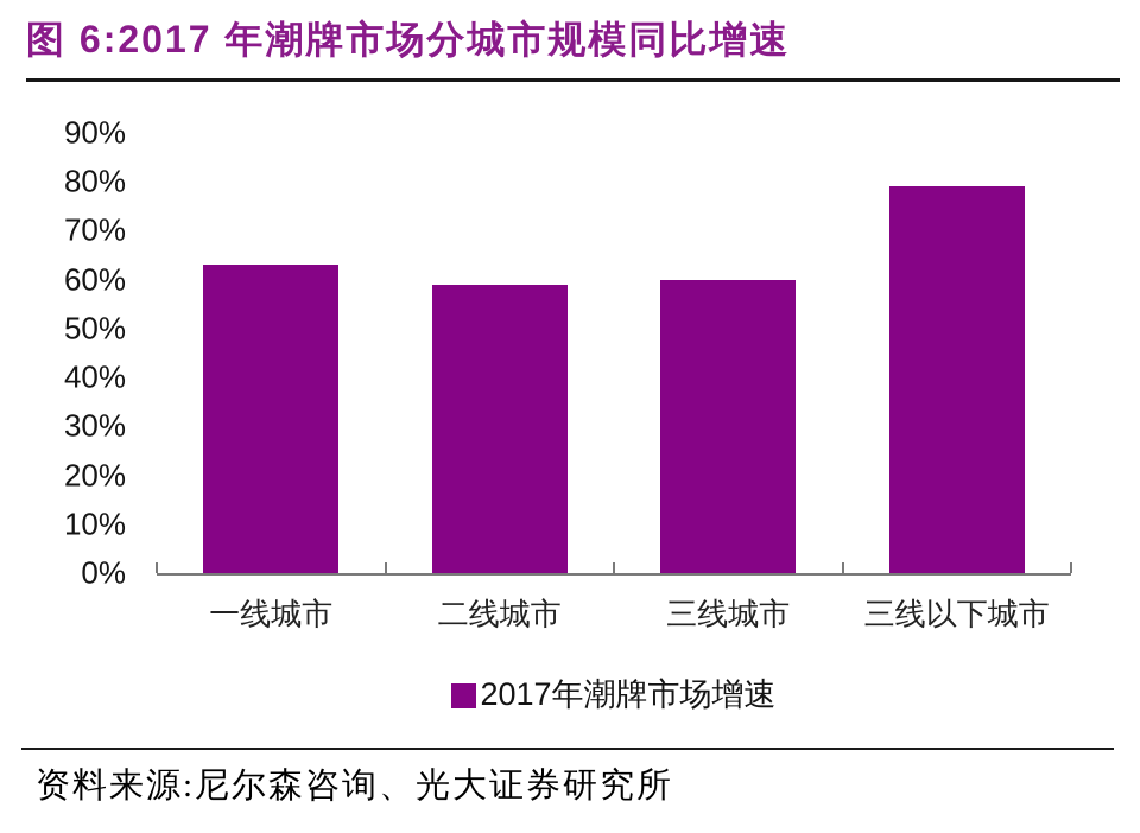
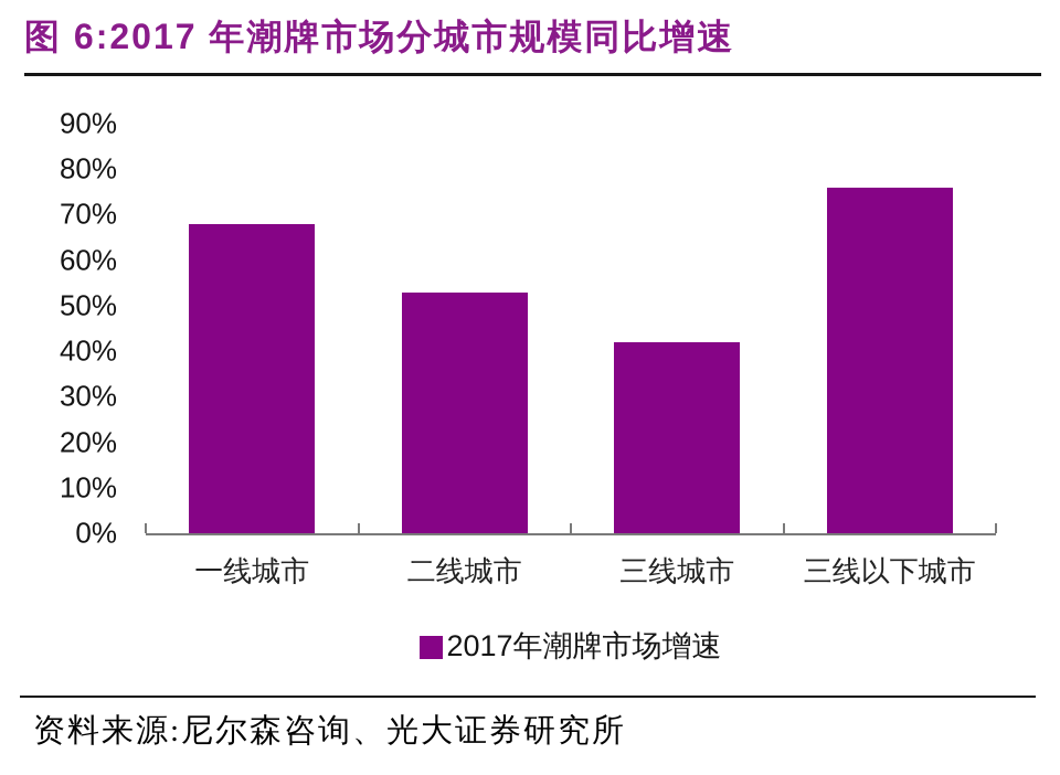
一线城市: 63% -> 68%
二线城市: 59% -> 53%
三线城市: 60% -> 42%
三线以下城市: 79% -> 76%
